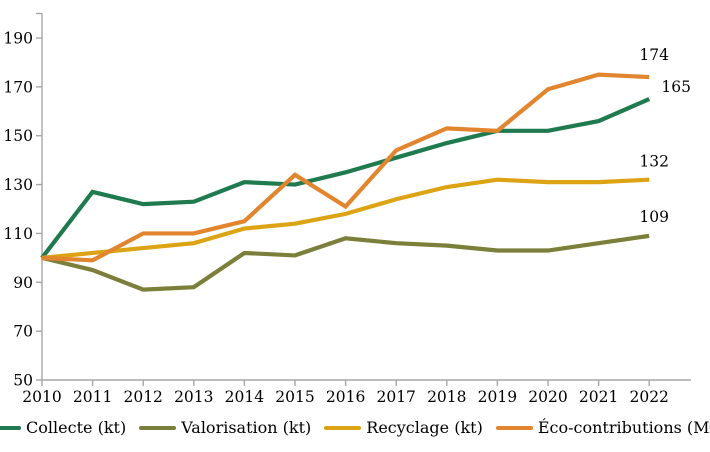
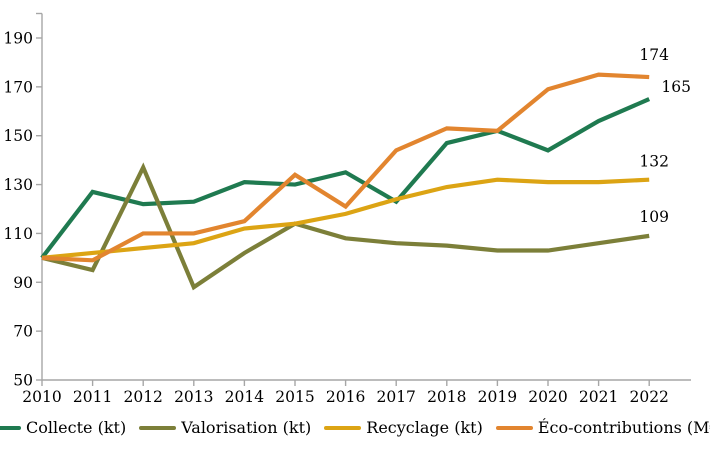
Valorisation (kt)/2012: 87 -> 137
Valorisation (kt)/2015: 101 -> 114
Collecte (kt)/2017: 141 -> 123
Collecte (kt)/2020: 152 -> 144
